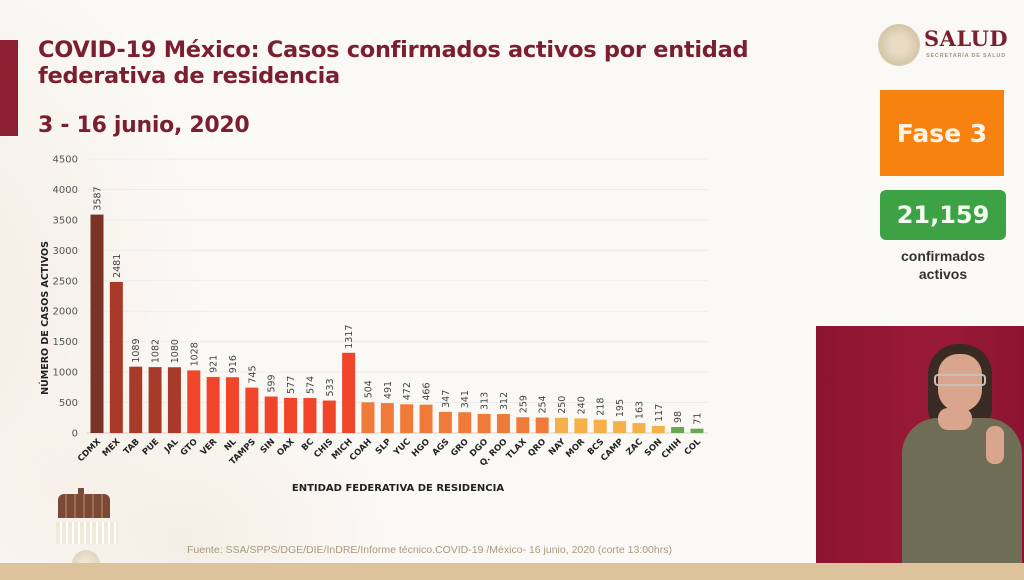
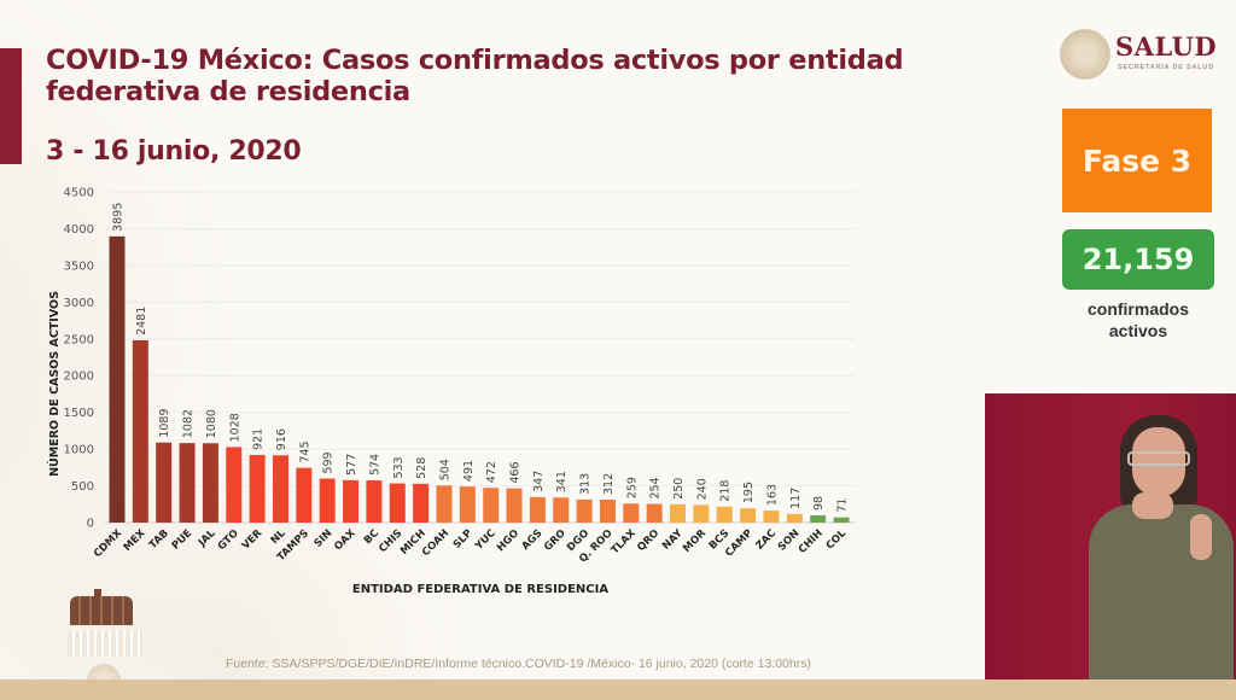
CDMX: 3587 -> 3895
MICH: 1317 -> 528
